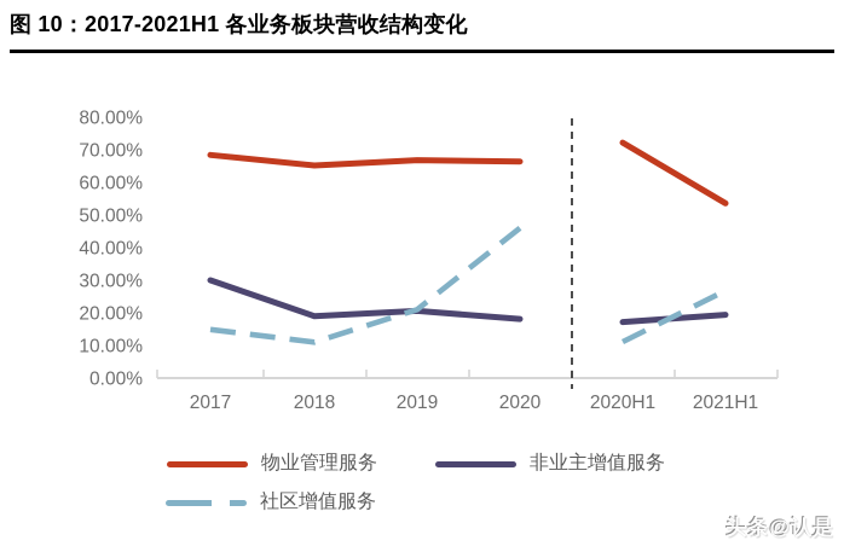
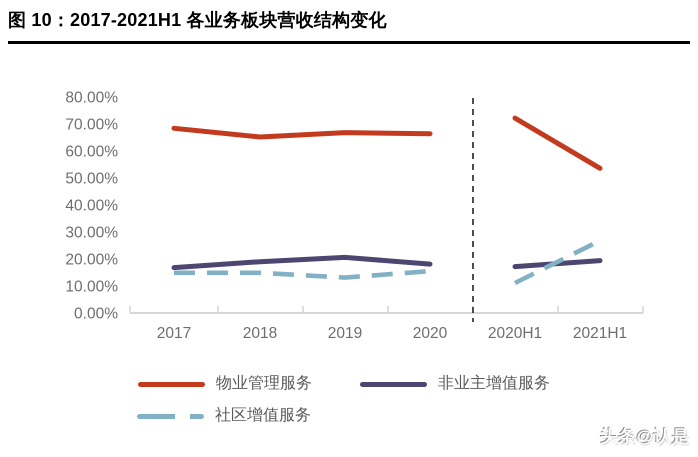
非业主增值服务/2017: 30% -> 17%
社区增值服务/2018: 11% -> 15%
社区增值服务/2019: 21% -> 13%
社区增值服务/2020: 46% -> 16%
